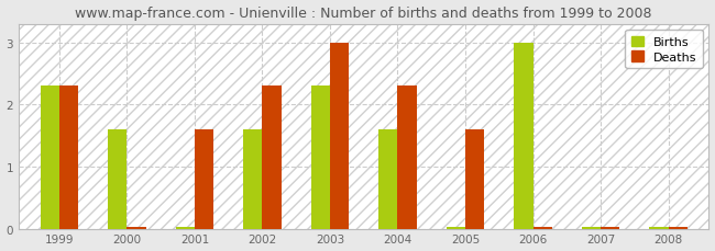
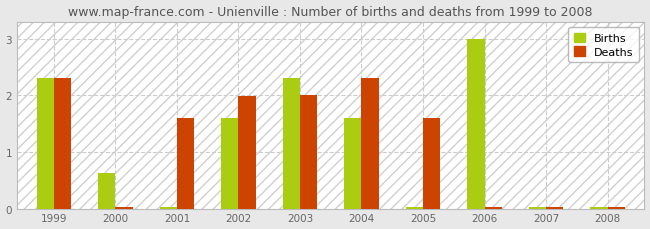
Births/2000: 1.60 -> 0.62
Deaths/2002: 2.30 -> 1.98
Deaths/2003: 3.00 -> 2.00
